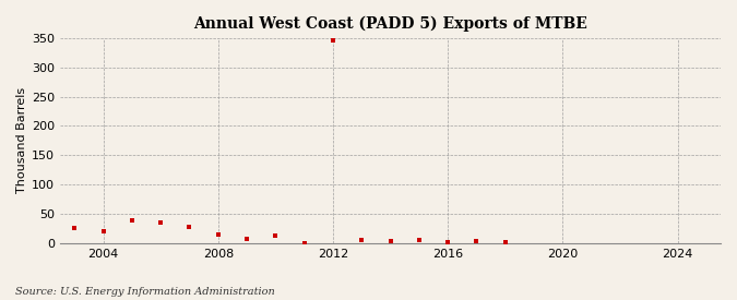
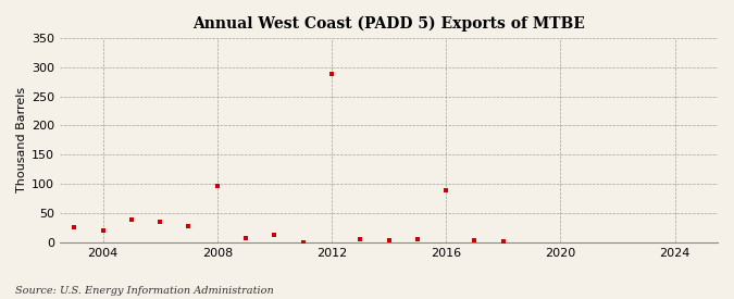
2008: 15 -> 96
2012: 345 -> 288
2016: 3 -> 90
